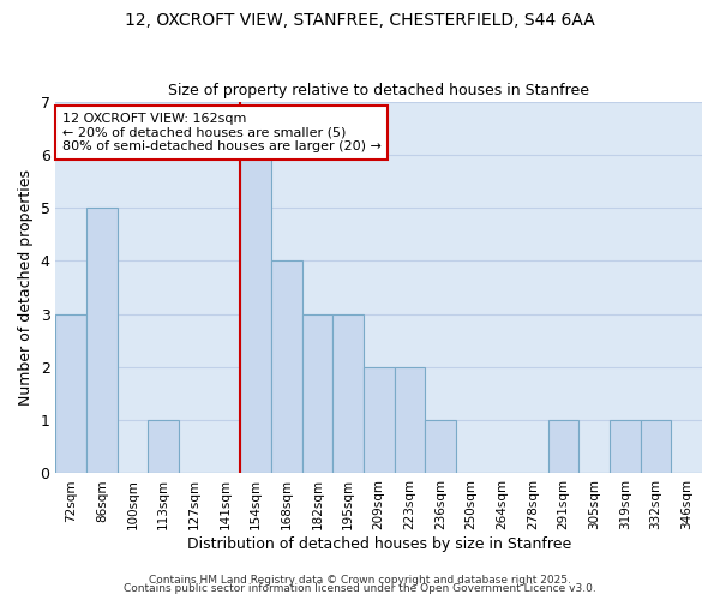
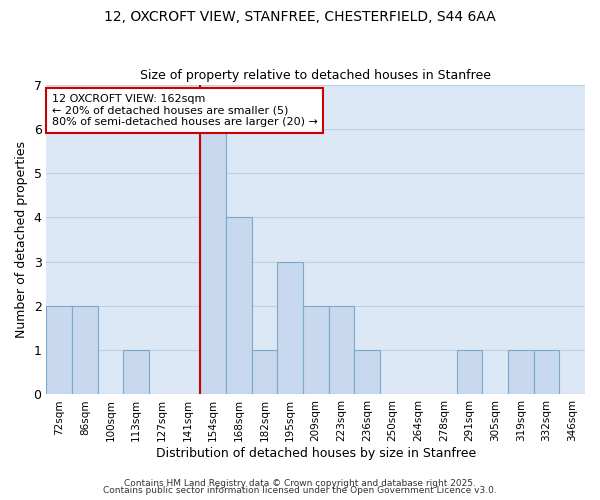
72sqm: 3 -> 2
86sqm: 5 -> 2
182sqm: 3 -> 1
